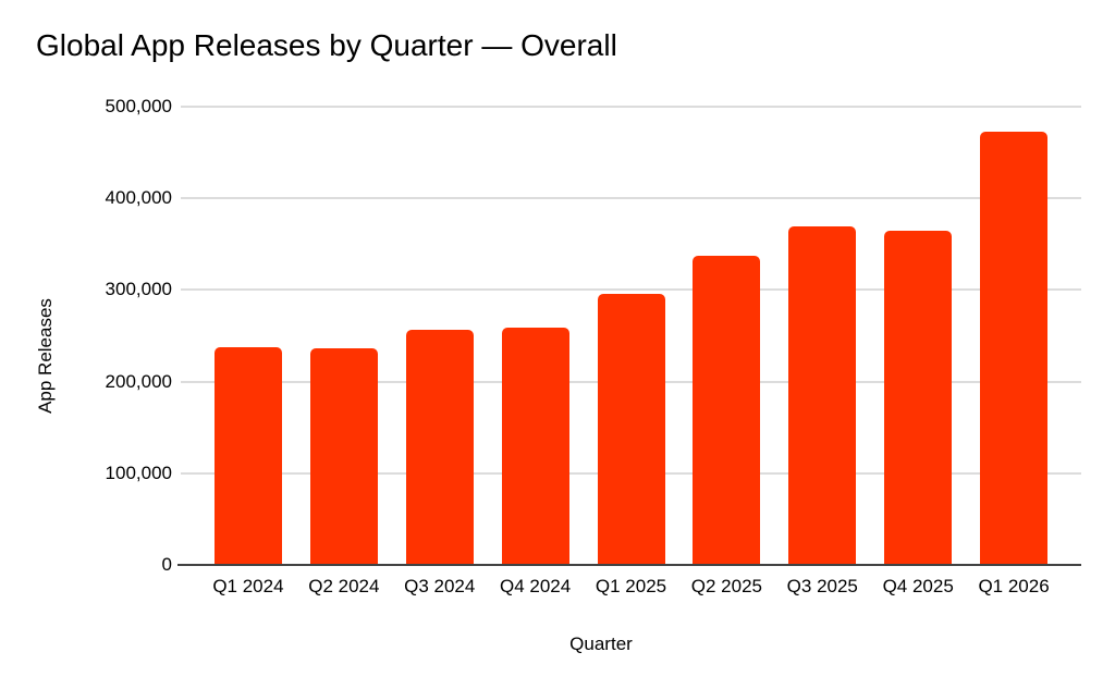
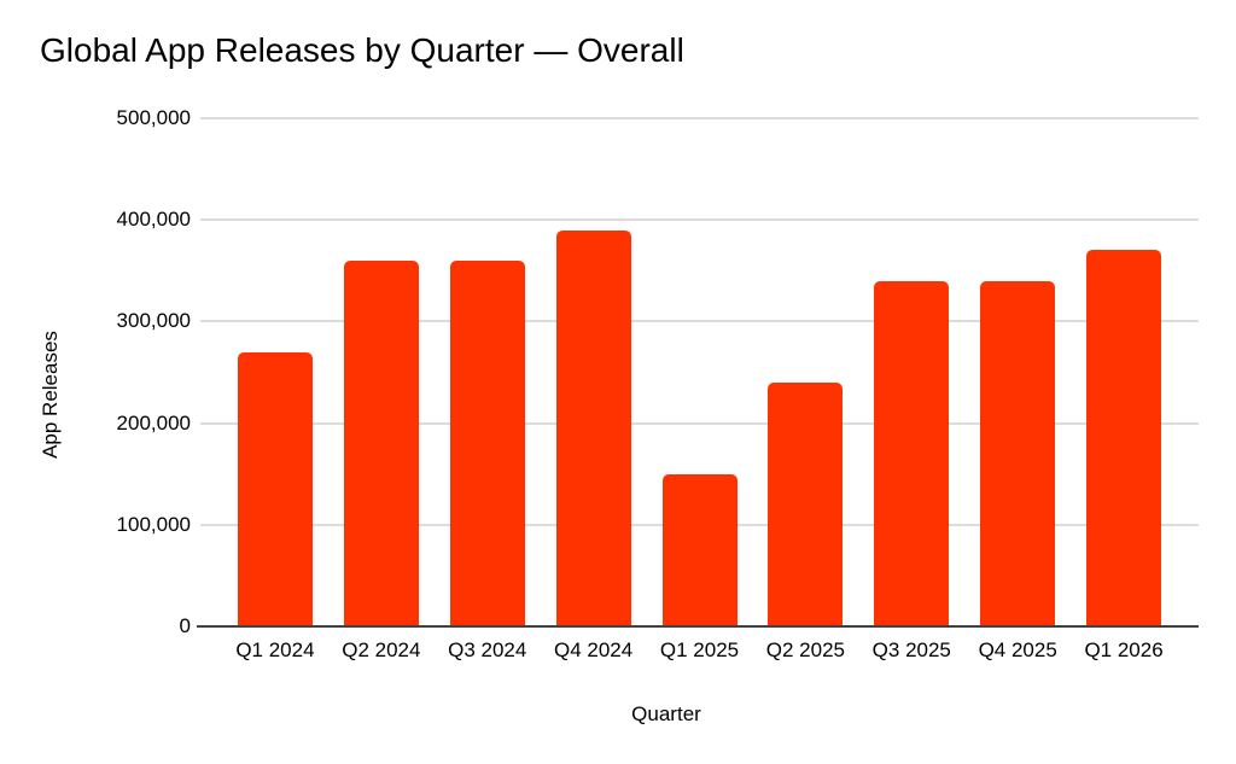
Q1 2024: 240000 -> 270000
Q2 2024: 240000 -> 360000
Q3 2024: 260000 -> 360000
Q4 2024: 260000 -> 390000
Q1 2025: 300000 -> 150000
Q2 2025: 340000 -> 240000
Q3 2025: 370000 -> 340000
Q4 2025: 360000 -> 340000
Q1 2026: 470000 -> 370000
